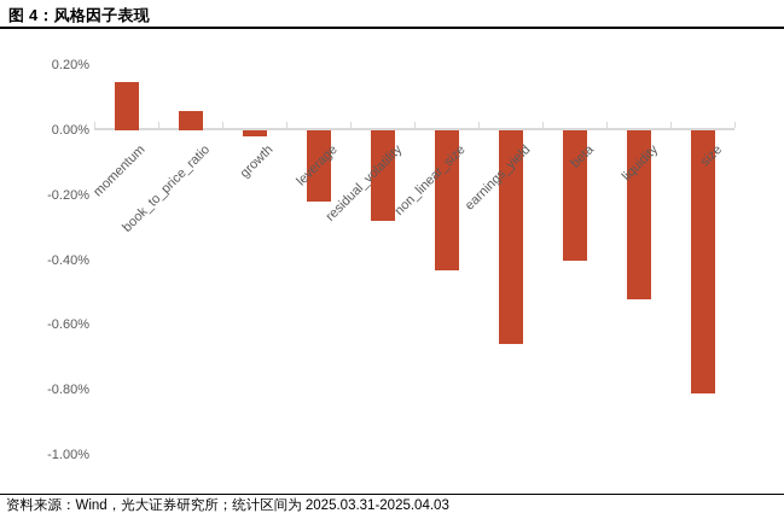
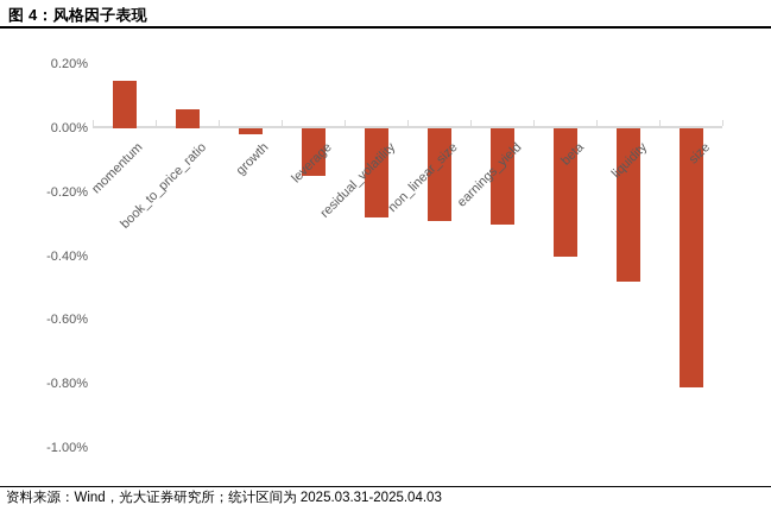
leverage: -0.22% -> -0.15%
non_linear_size: -0.43% -> -0.29%
earnings_yield: -0.66% -> -0.30%
liquidity: -0.52% -> -0.48%
